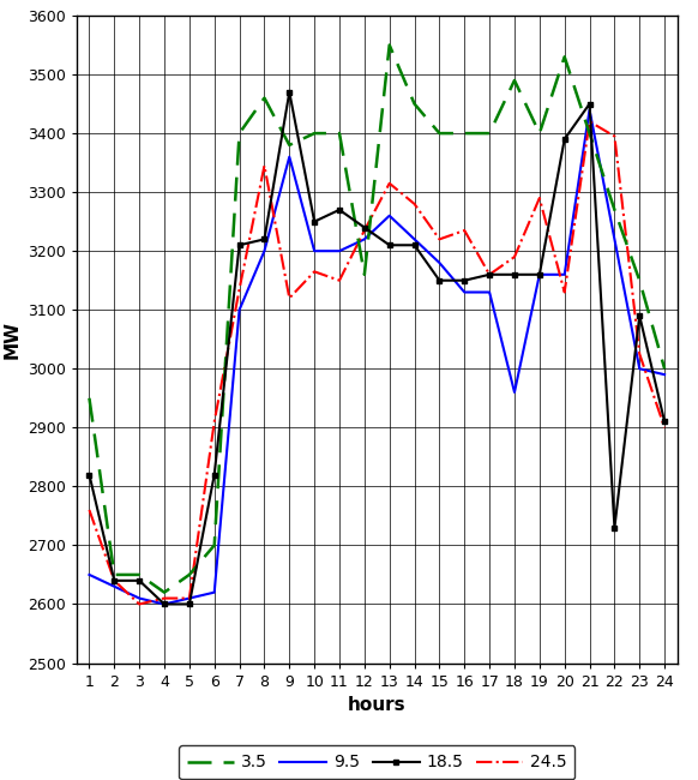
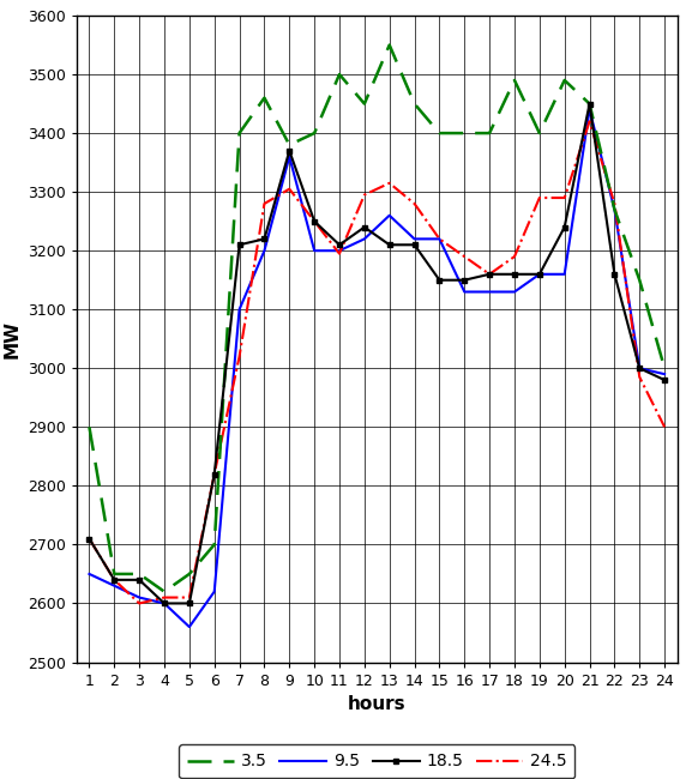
3.5/1: 2950 -> 2900
18.5/1: 2820 -> 2710
24.5/1: 2760 -> 2710
9.5/5: 2610 -> 2560
24.5/6: 2910 -> 2820
24.5/7: 3135 -> 3020
24.5/8: 3345 -> 3280
18.5/9: 3470 -> 3370
24.5/9: 3120 -> 3305
24.5/10: 3165 -> 3250
3.5/11: 3400 -> 3500
18.5/11: 3270 -> 3210
24.5/11: 3150 -> 3195
3.5/12: 3160 -> 3450
24.5/12: 3235 -> 3295
9.5/15: 3180 -> 3220
24.5/16: 3235 -> 3190
9.5/18: 2960 -> 3130
3.5/20: 3530 -> 3490
18.5/20: 3390 -> 3240
24.5/20: 3130 -> 3290
3.5/21: 3400 -> 3450
9.5/22: 3220 -> 3270
18.5/22: 2730 -> 3160
24.5/22: 3395 -> 3280
18.5/23: 3090 -> 3000
24.5/23: 3025 -> 2985
18.5/24: 2910 -> 2980
